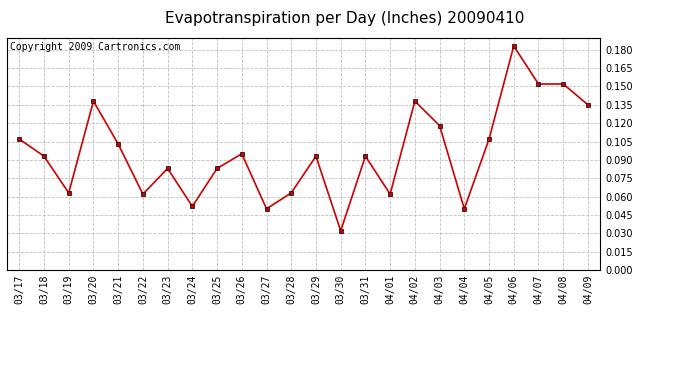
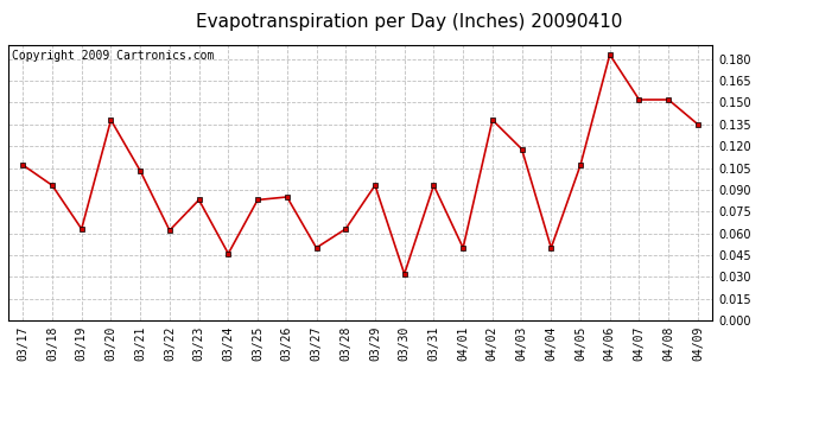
03/24: 0.052 -> 0.046
03/26: 0.095 -> 0.085
04/01: 0.062 -> 0.050
